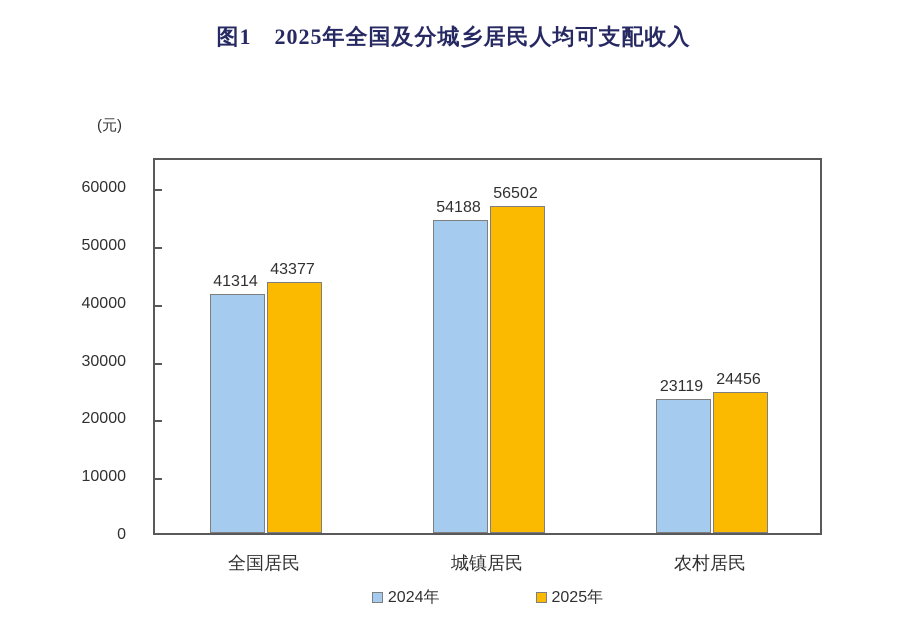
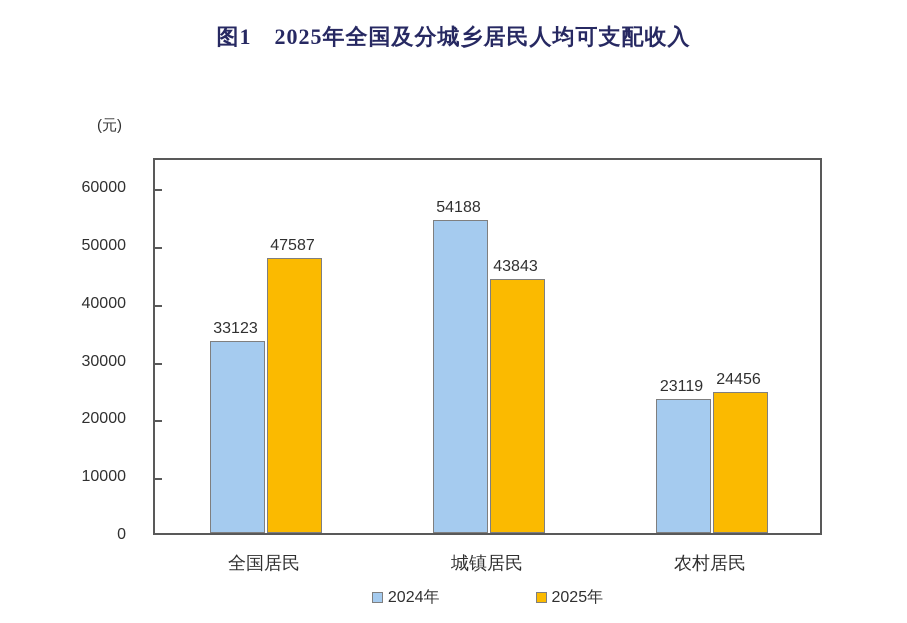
2024年/全国居民: 41314 -> 33123
2025年/全国居民: 43377 -> 47587
2025年/城镇居民: 56502 -> 43843
